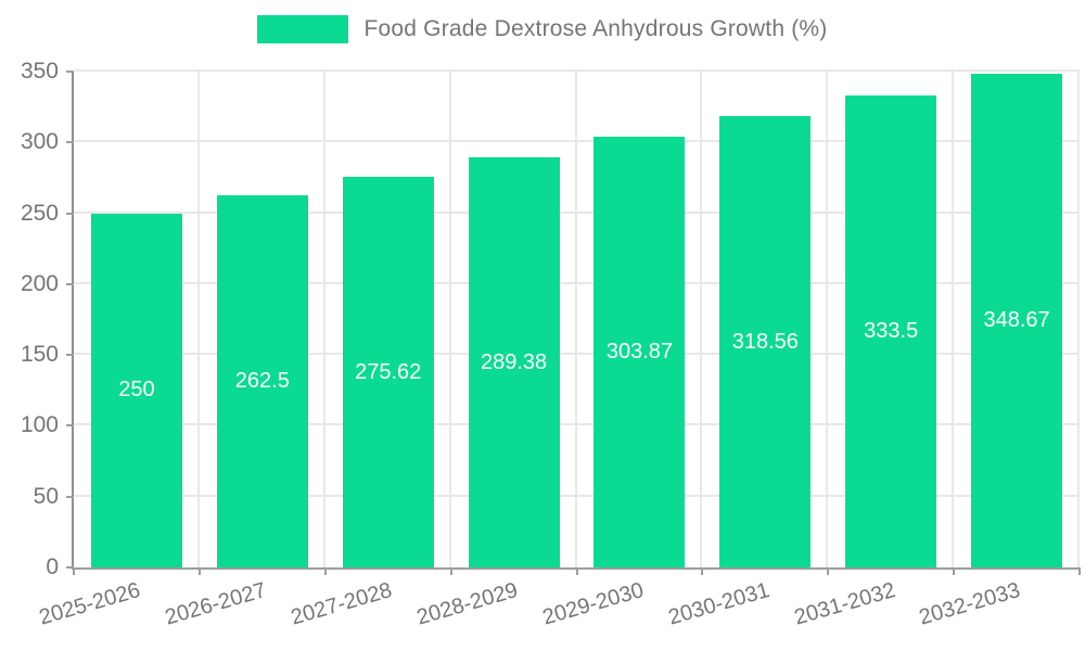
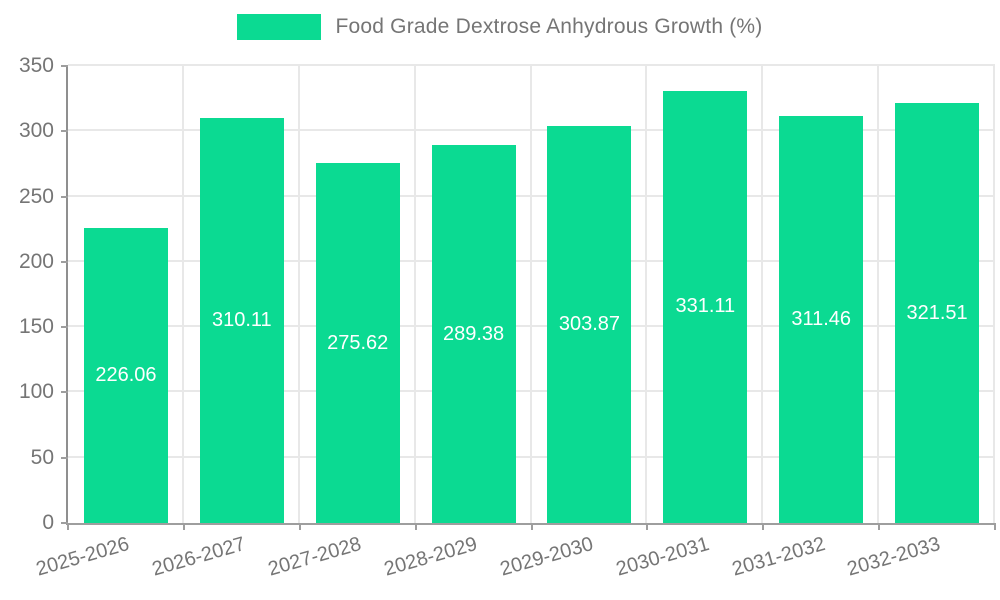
2025-2026: 250 -> 226.06
2026-2027: 262.5 -> 310.11
2030-2031: 318.56 -> 331.11
2031-2032: 333.5 -> 311.46
2032-2033: 348.67 -> 321.51
